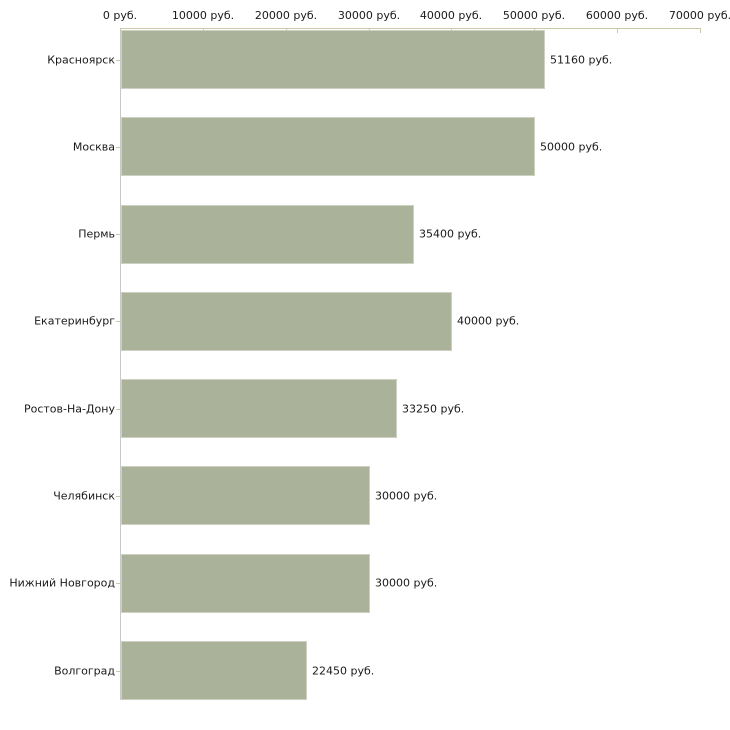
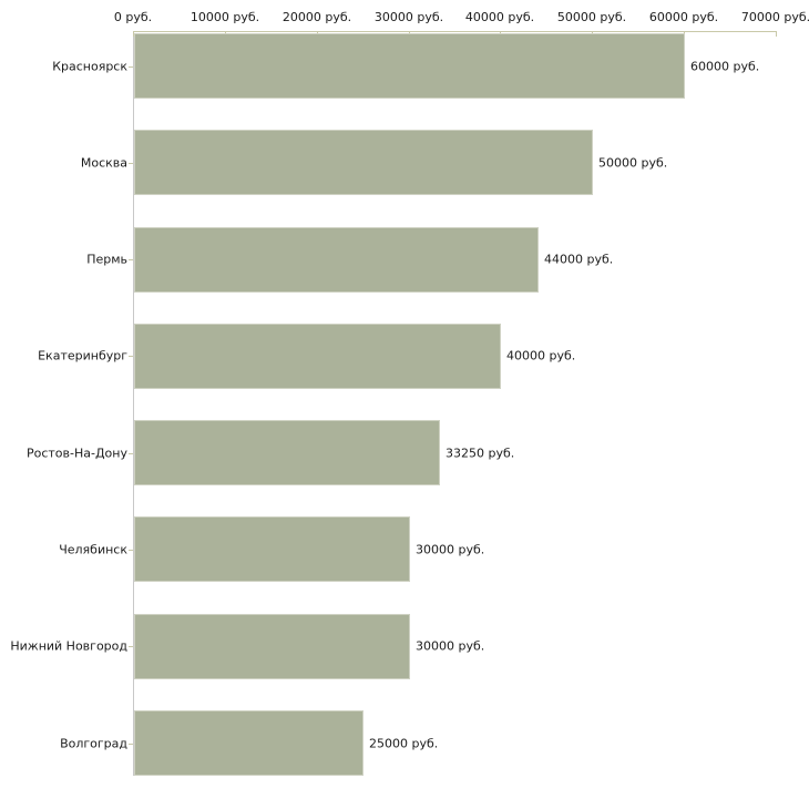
Красноярск: 51160 -> 60000
Пермь: 35400 -> 44000
Волгоград: 22450 -> 25000
